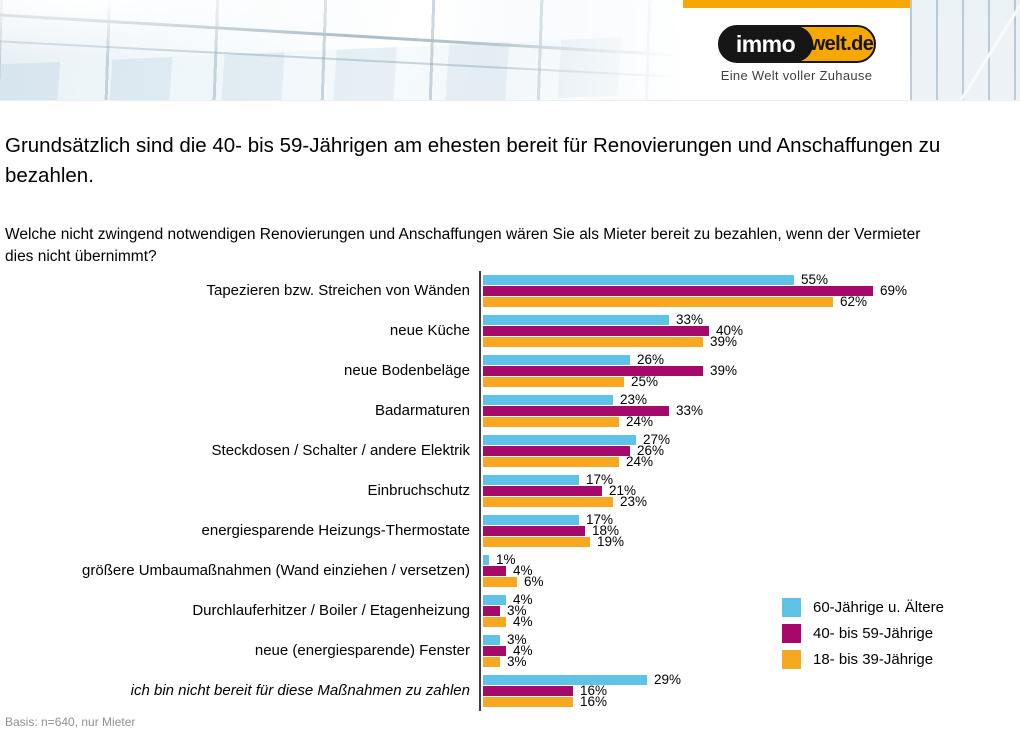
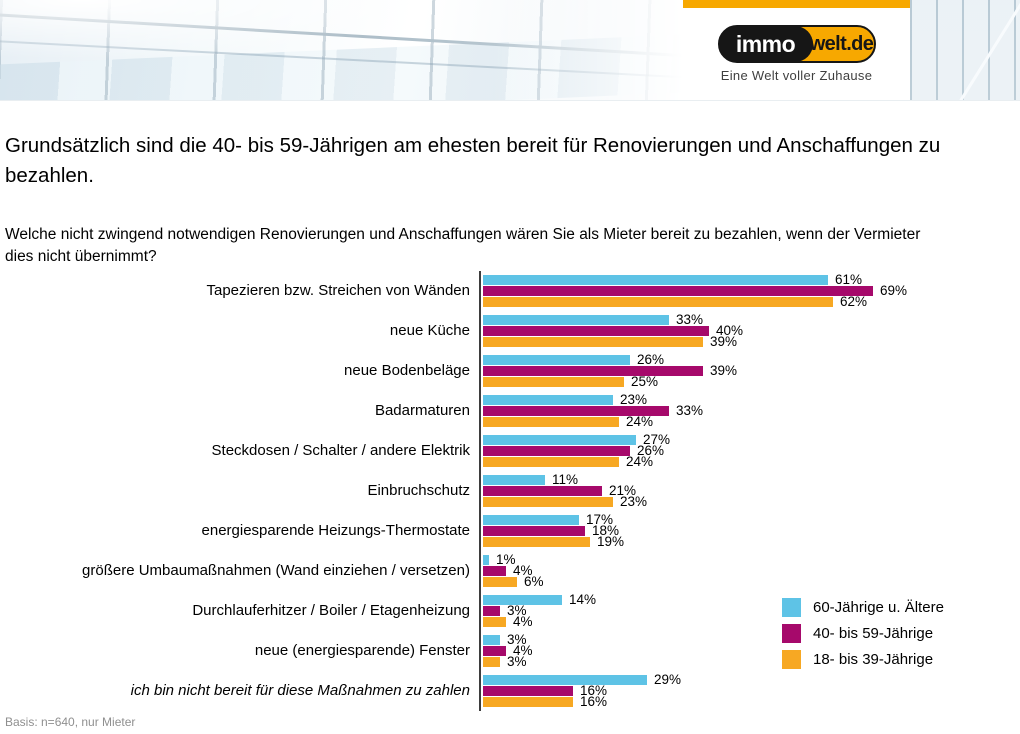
60-Jährige u. Ältere/Tapezieren bzw. Streichen von Wänden: 55% -> 61%
60-Jährige u. Ältere/Einbruchschutz: 17% -> 11%
60-Jährige u. Ältere/Durchlauferhitzer / Boiler / Etagenheizung: 4% -> 14%
